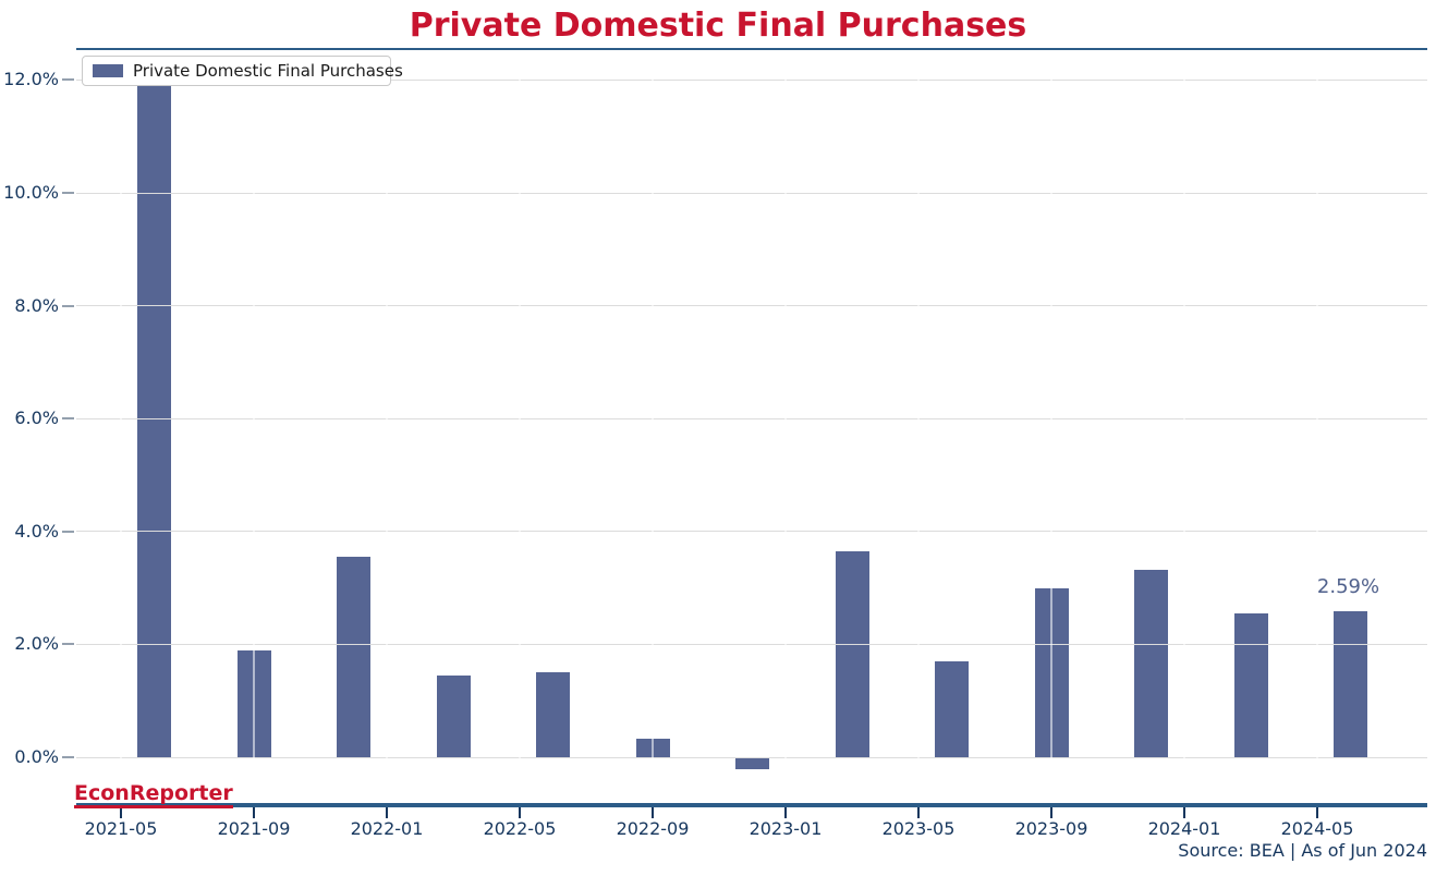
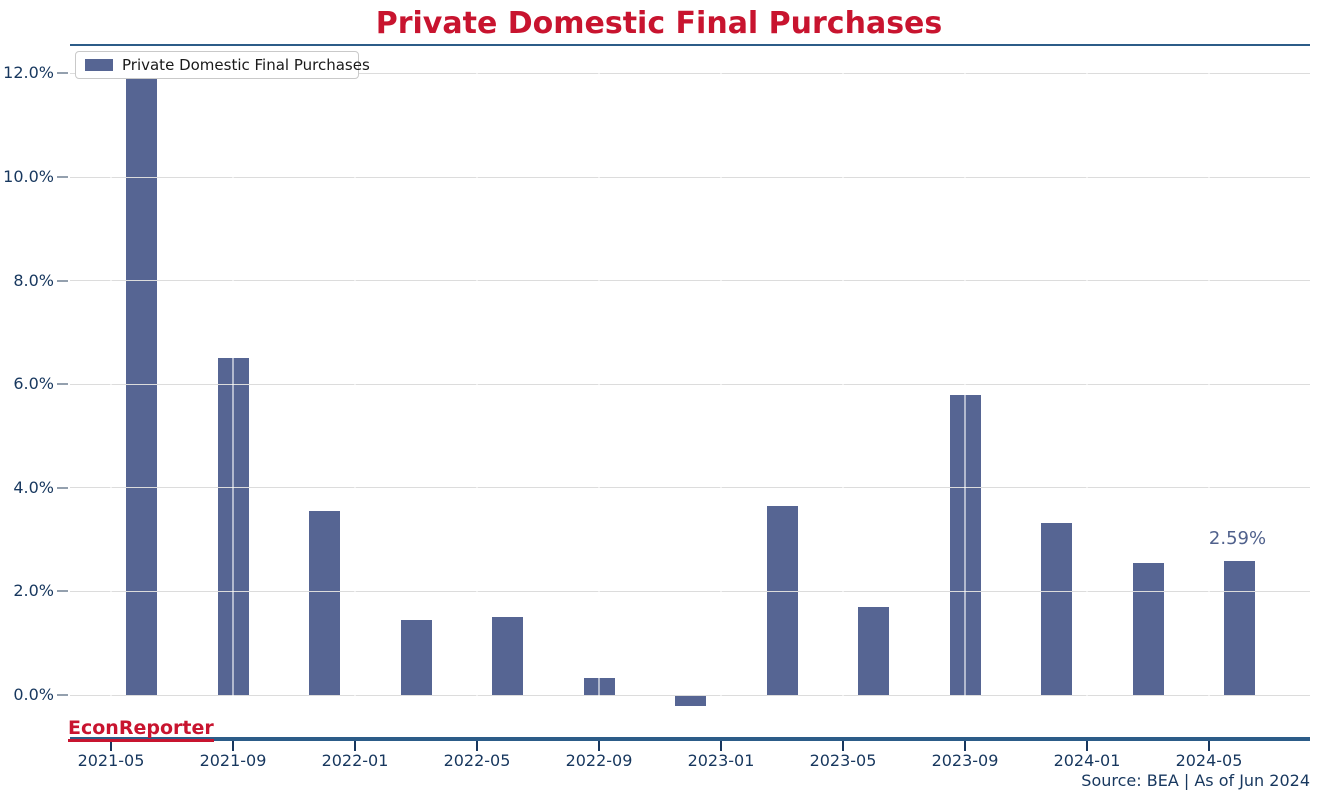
2021-09: 1.9% -> 6.5%
2023-09: 3.0% -> 5.8%
